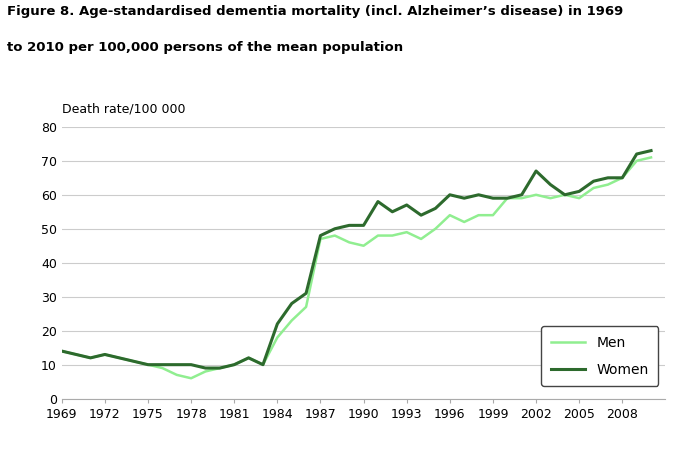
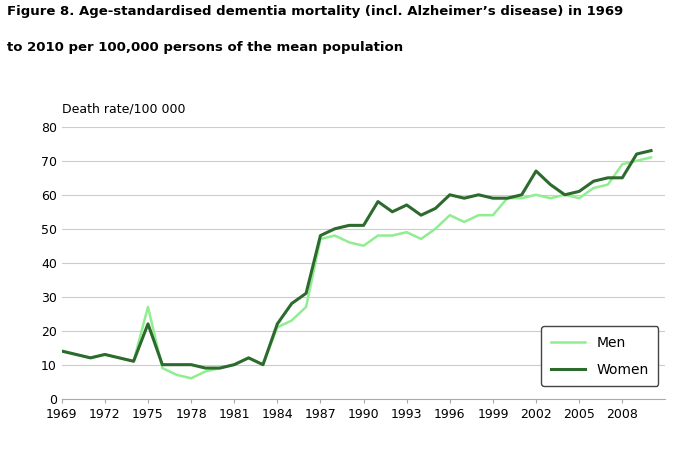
Men/1975: 10 -> 27
Women/1975: 10 -> 22
Men/1984: 18 -> 21
Men/2008: 65 -> 69
